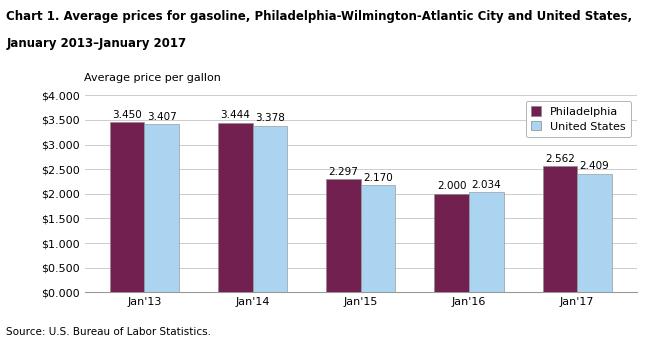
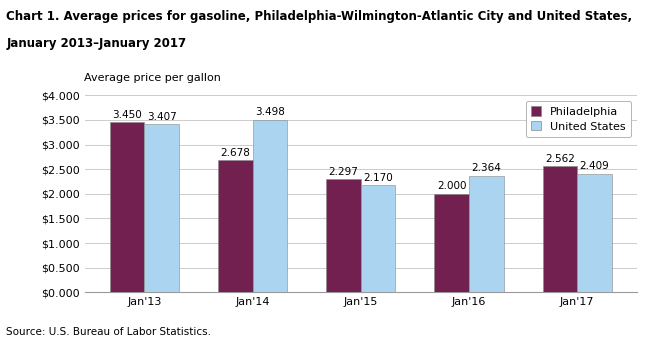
Philadelphia/Jan'14: 3.444 -> 2.678
United States/Jan'14: 3.378 -> 3.498
United States/Jan'16: 2.034 -> 2.364
